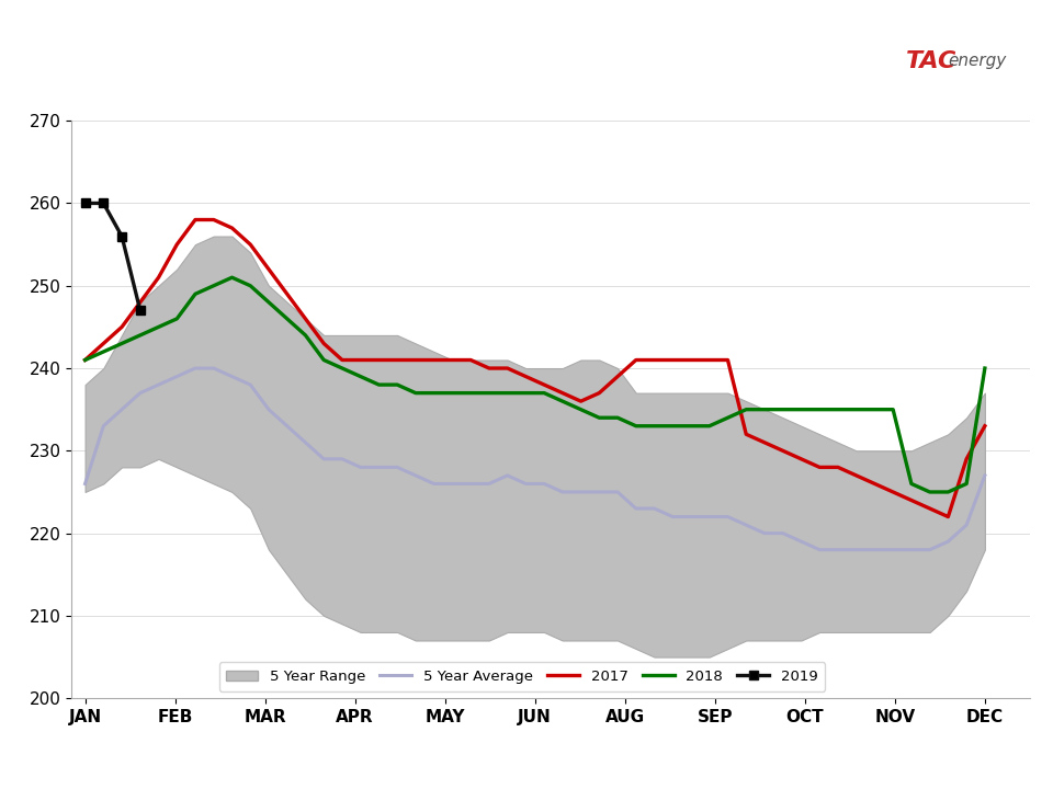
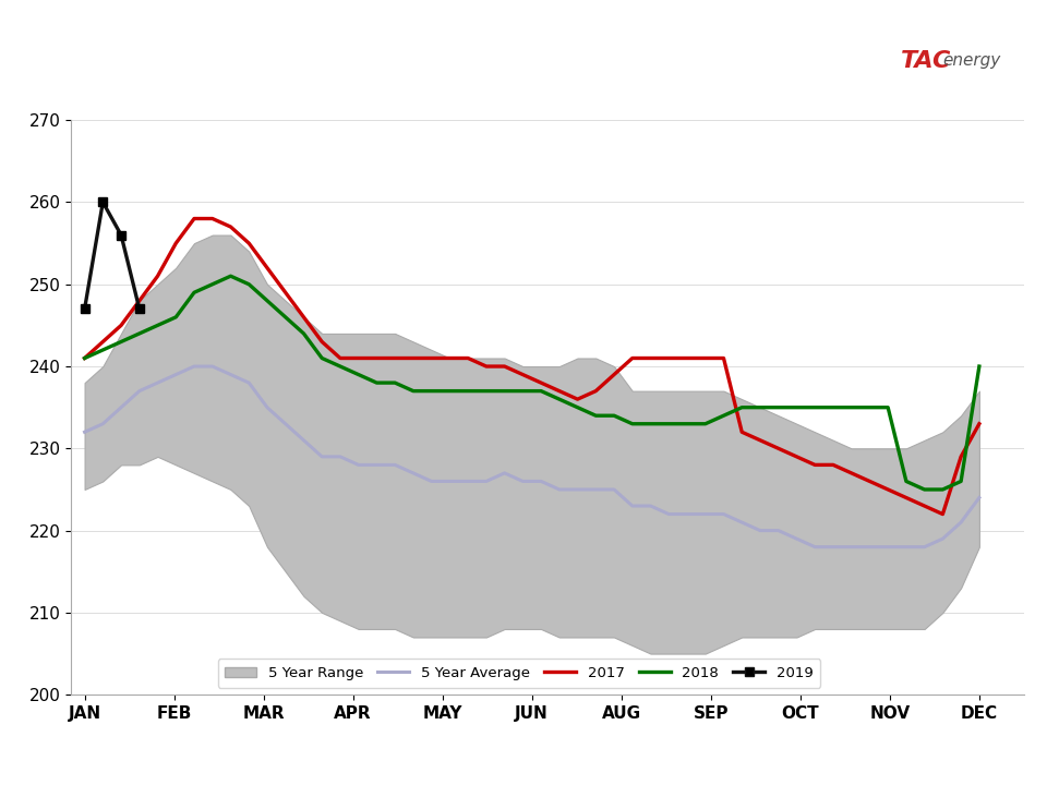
5 Year Average/JAN: 226 -> 232
2019/JAN: 260 -> 247
5 Year Average/DEC: 227 -> 224
